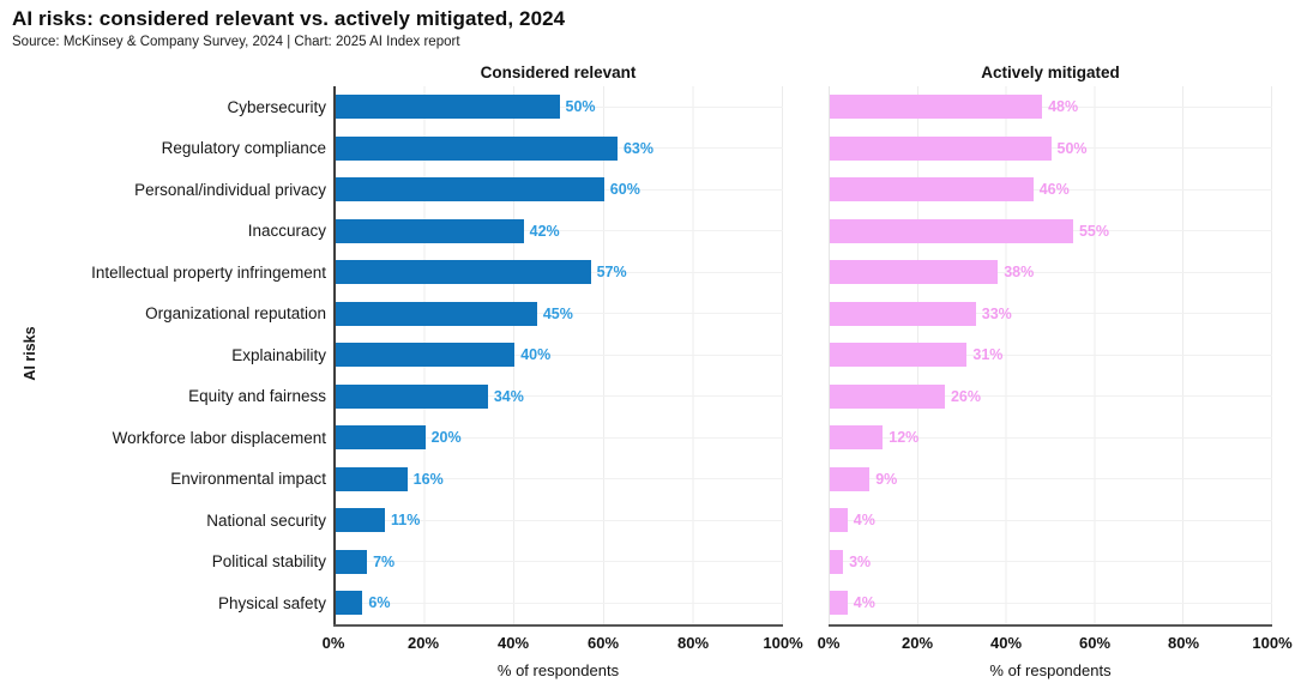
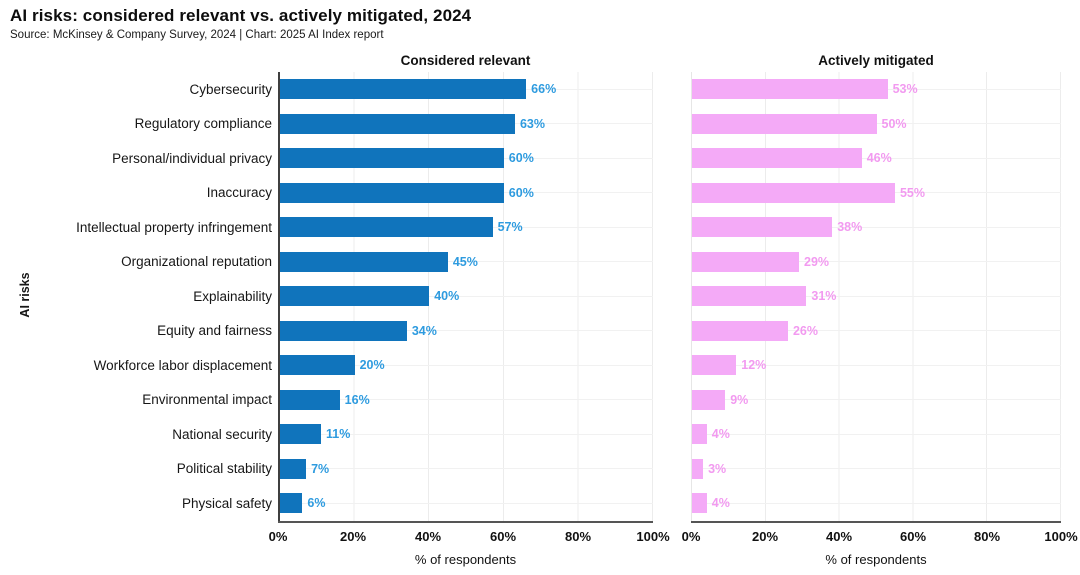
Considered relevant/Cybersecurity: 50% -> 66%
Actively mitigated/Cybersecurity: 48% -> 53%
Considered relevant/Inaccuracy: 42% -> 60%
Actively mitigated/Organizational reputation: 33% -> 29%
